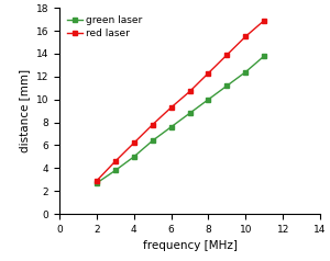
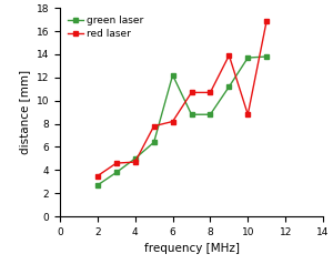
red laser/2: 2.9 -> 3.5
red laser/4: 6.2 -> 4.7
green laser/6: 7.6 -> 12.2
red laser/6: 9.3 -> 8.2
green laser/8: 10.0 -> 8.8
red laser/8: 12.3 -> 10.7
green laser/10: 12.4 -> 13.7
red laser/10: 15.5 -> 8.8
